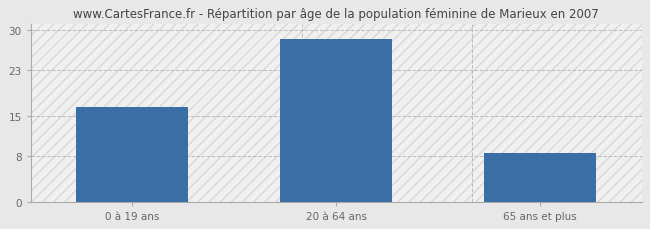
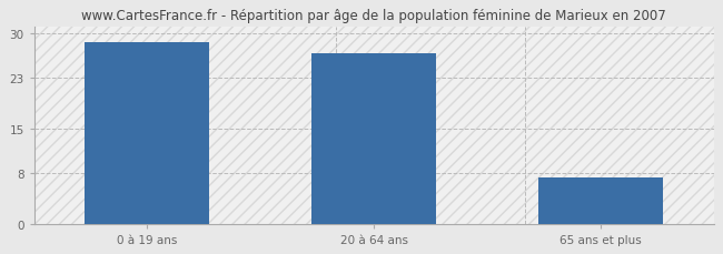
0 à 19 ans: 16.5 -> 28.6
20 à 64 ans: 28.5 -> 26.8
65 ans et plus: 8.5 -> 7.2
